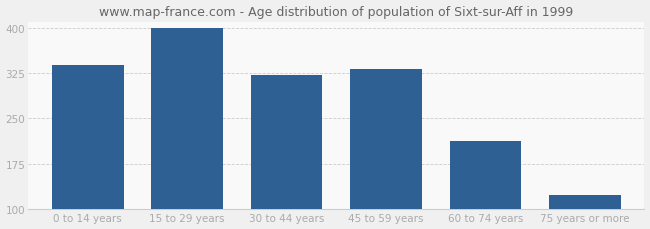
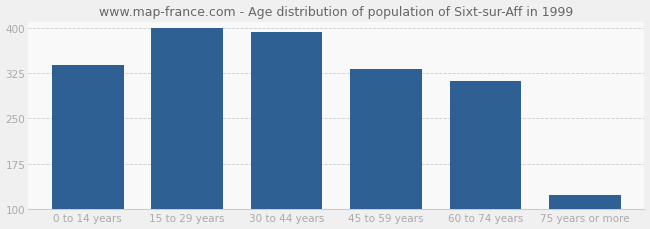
30 to 44 years: 322 -> 392
60 to 74 years: 212 -> 311
